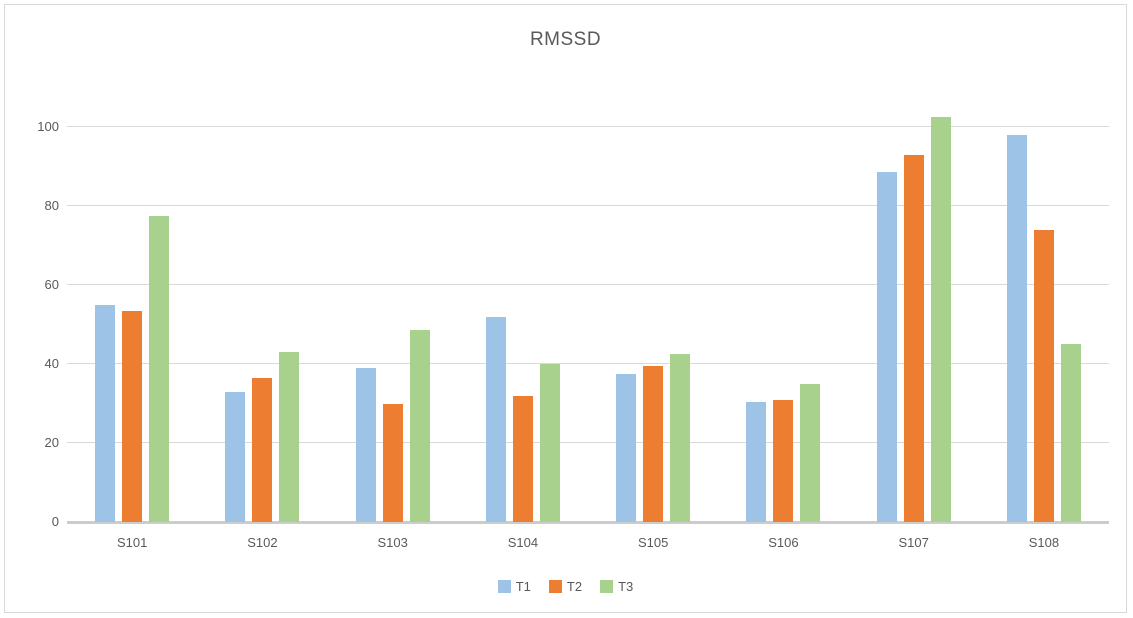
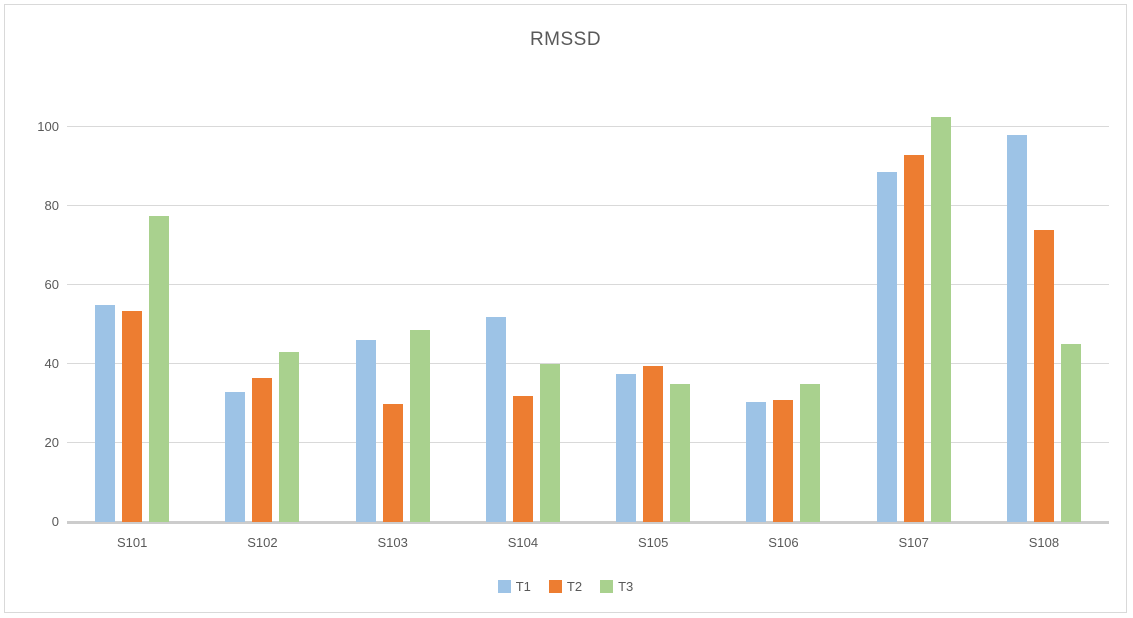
T1/S103: 39 -> 46
T3/S105: 42 -> 35
